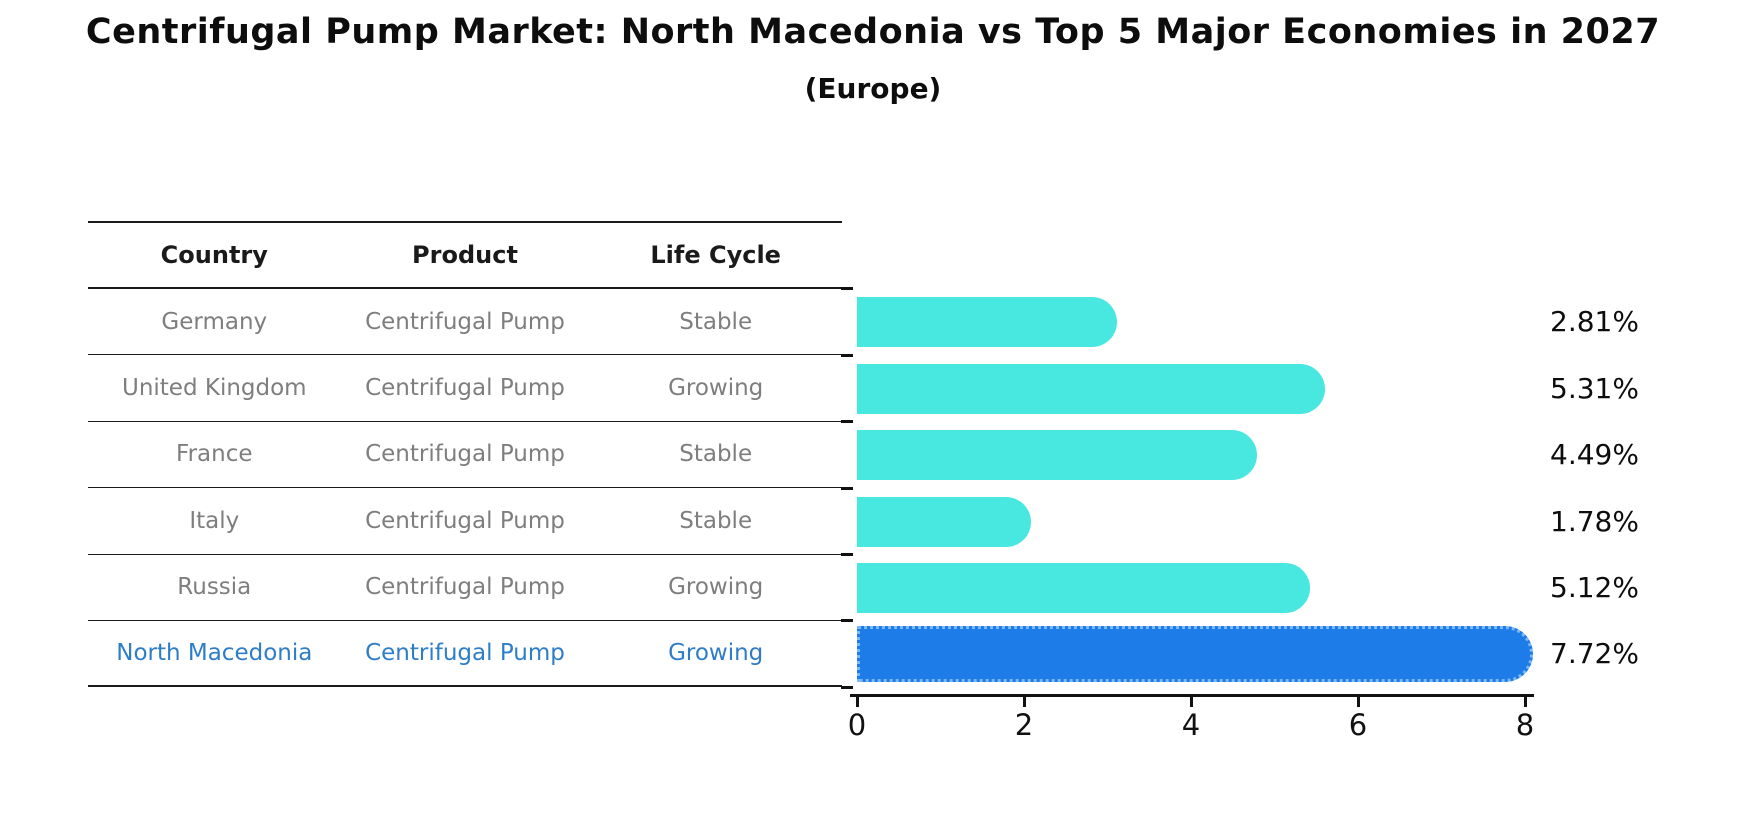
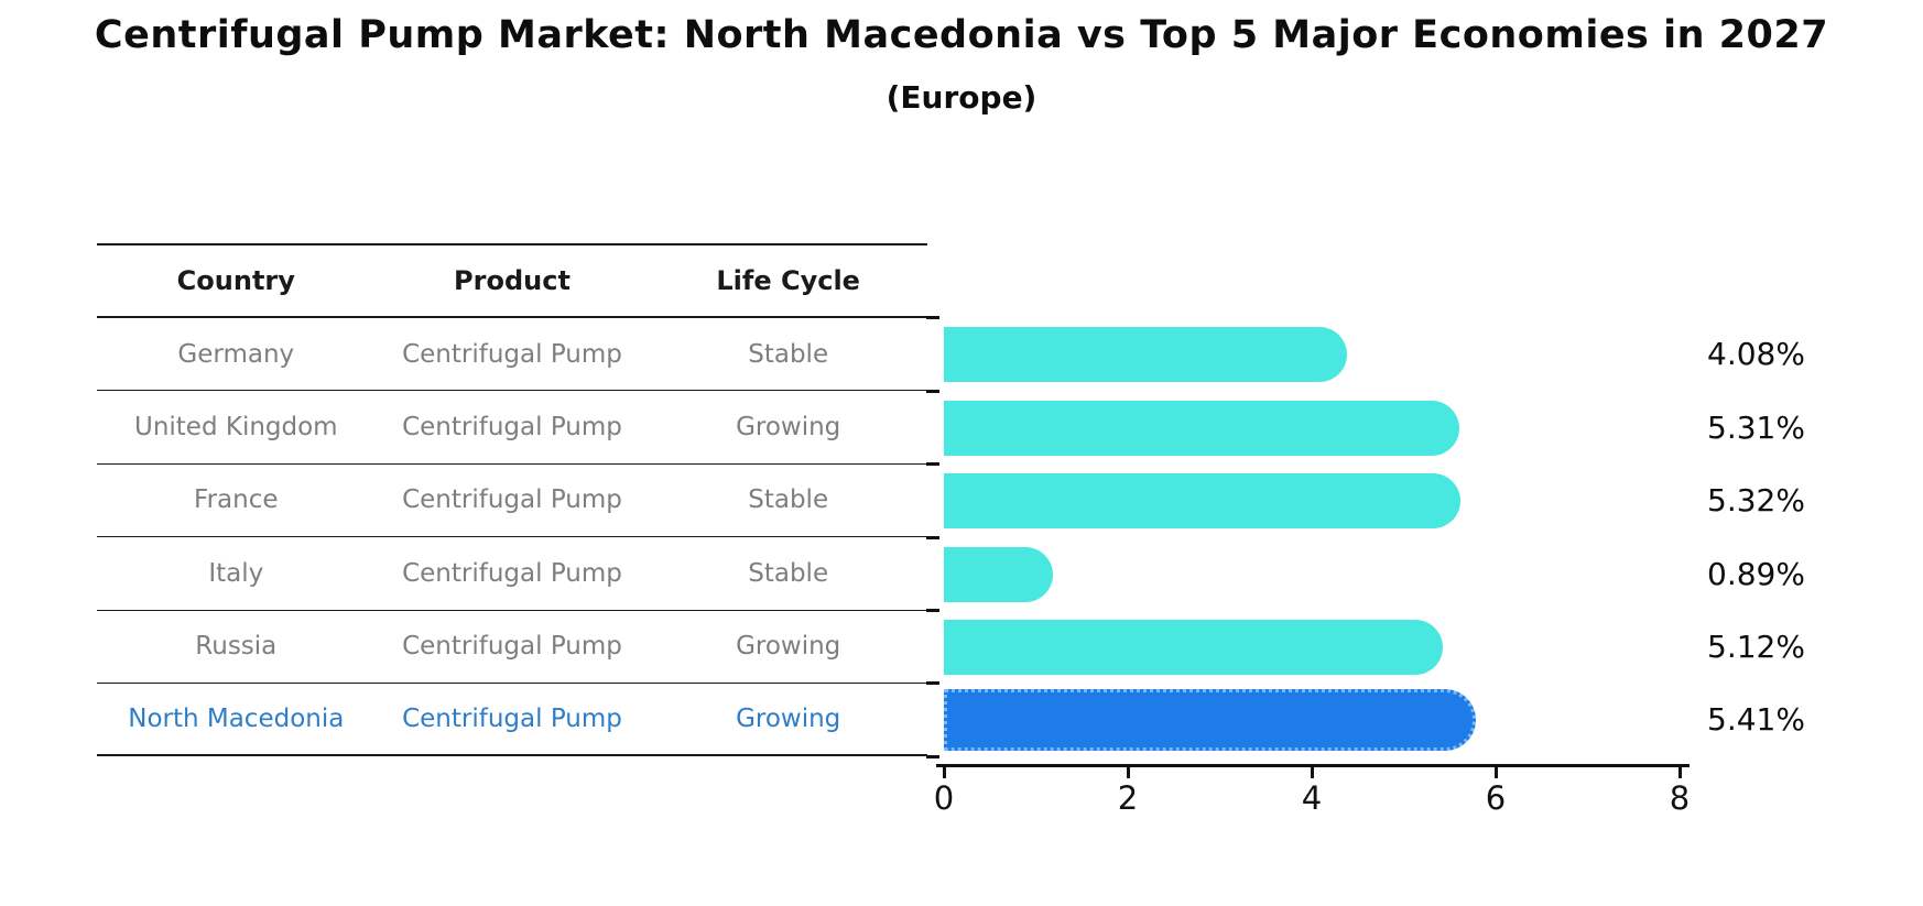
Germany: 2.81% -> 4.08%
France: 4.49% -> 5.32%
Italy: 1.78% -> 0.89%
North Macedonia: 7.72% -> 5.41%
